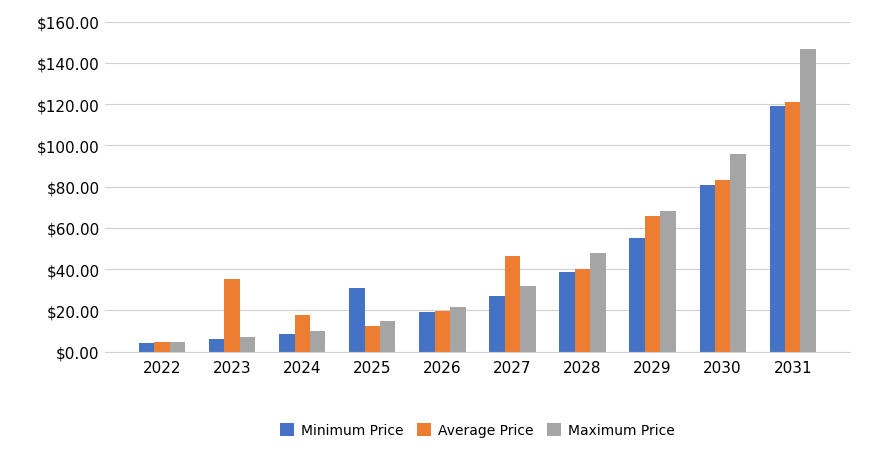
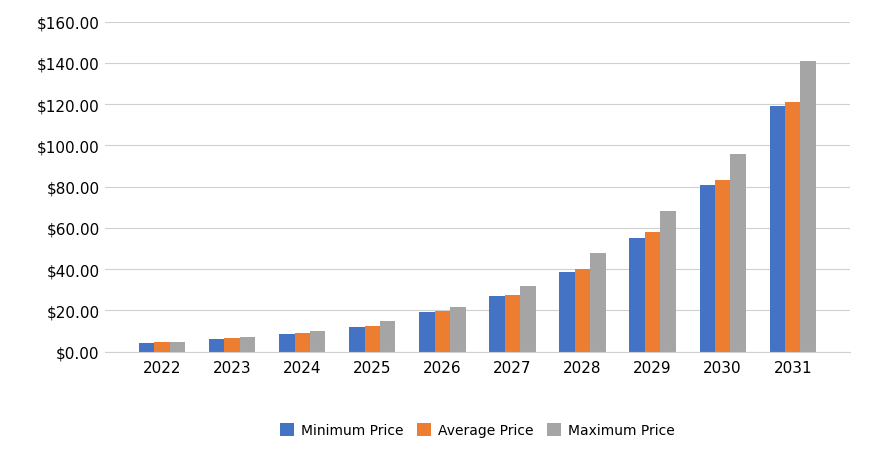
Average Price/2023: $35.0 -> $6.5
Average Price/2024: $17.5 -> $9.0
Minimum Price/2025: $31.0 -> $12.0
Average Price/2027: $46.5 -> $27.5
Average Price/2029: $65.5 -> $58.0
Maximum Price/2031: $146.5 -> $141.0
